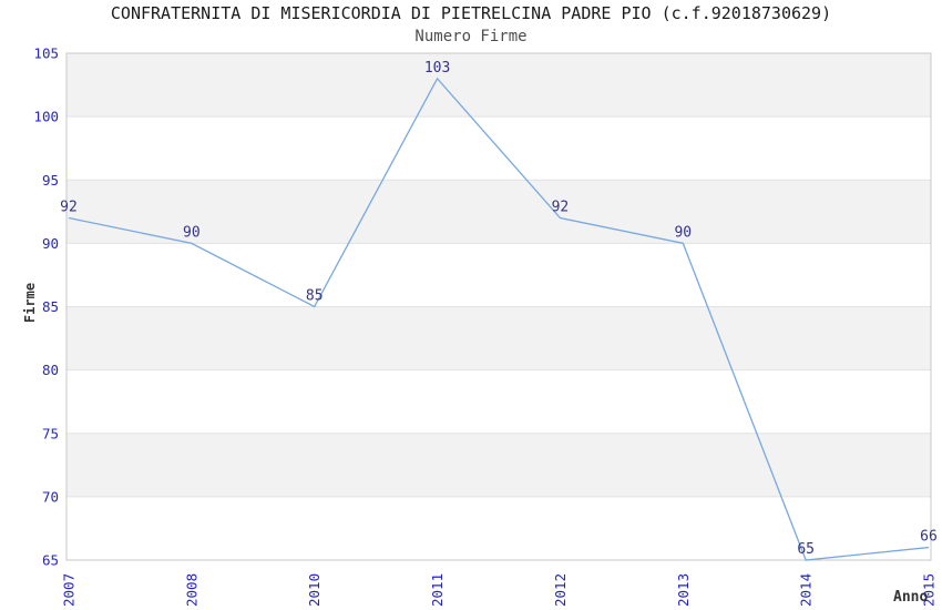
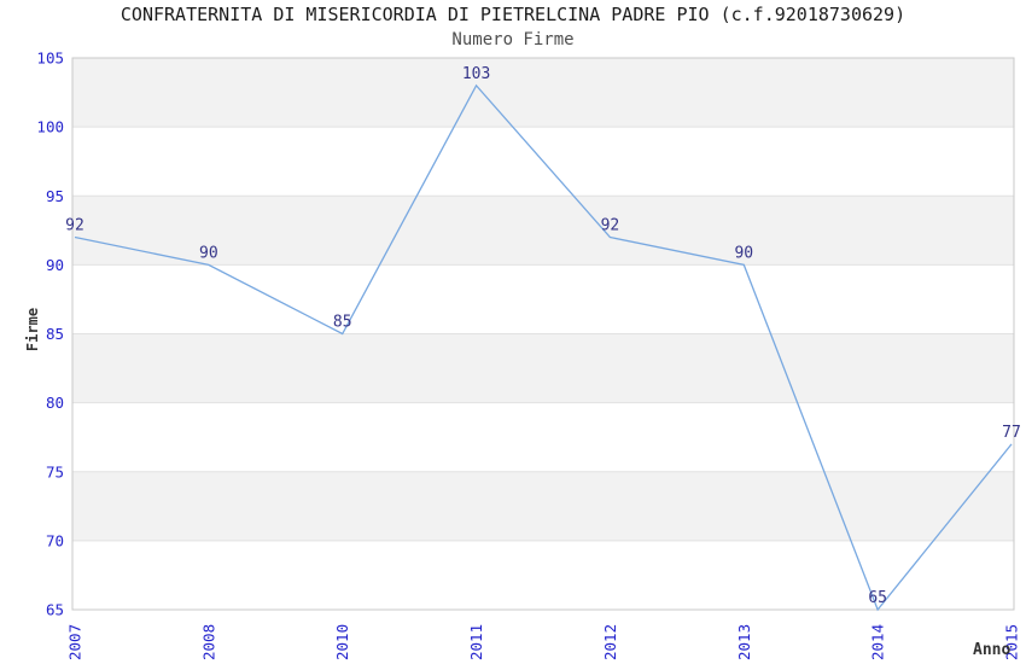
2015: 66 -> 77
